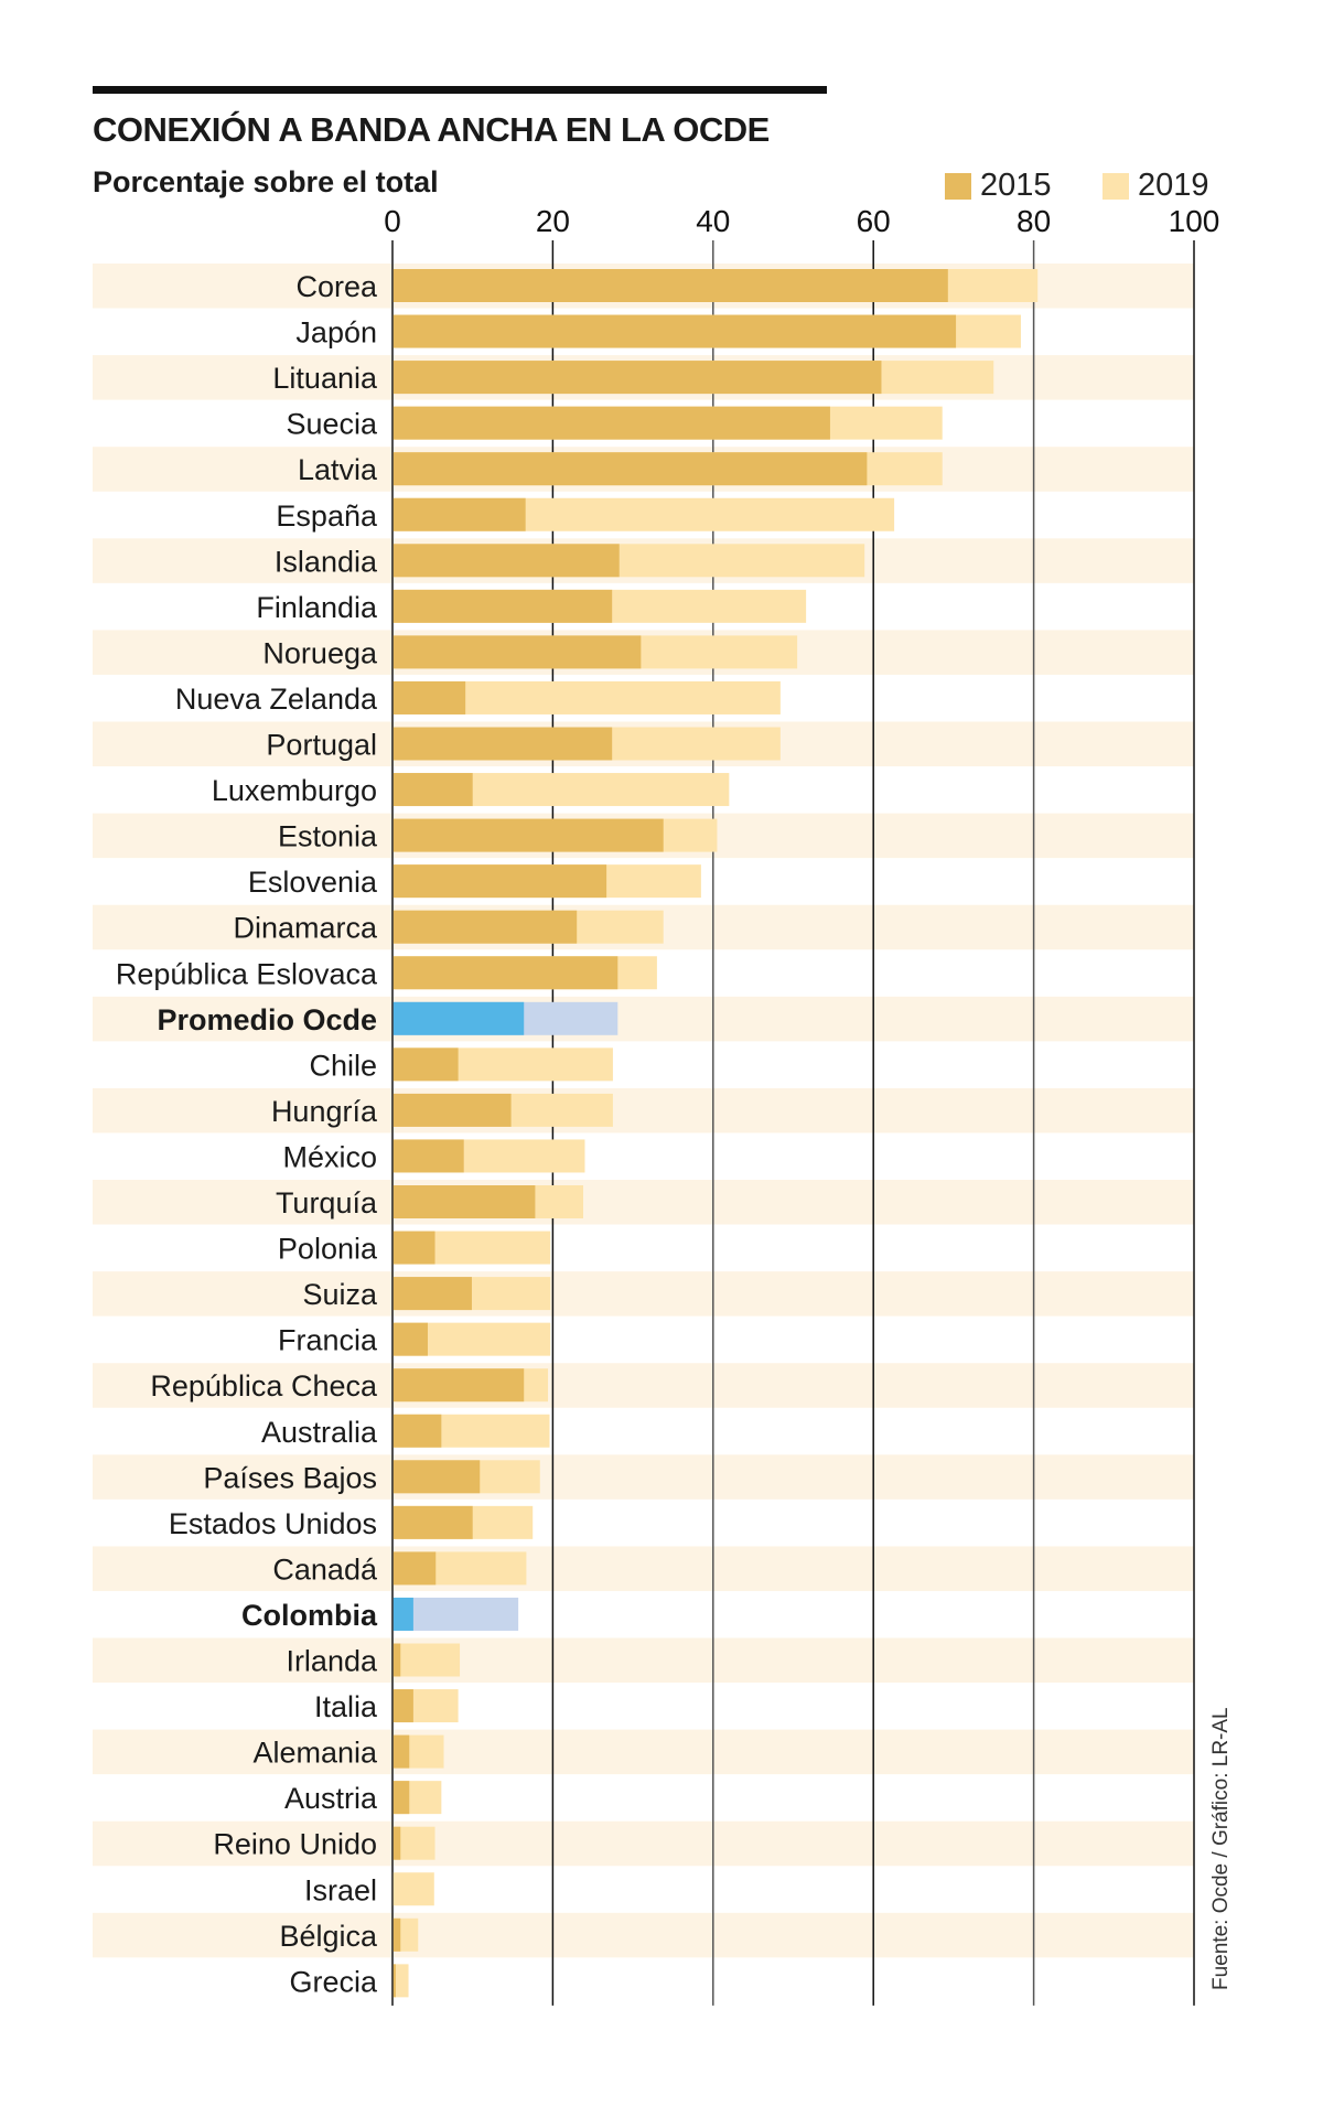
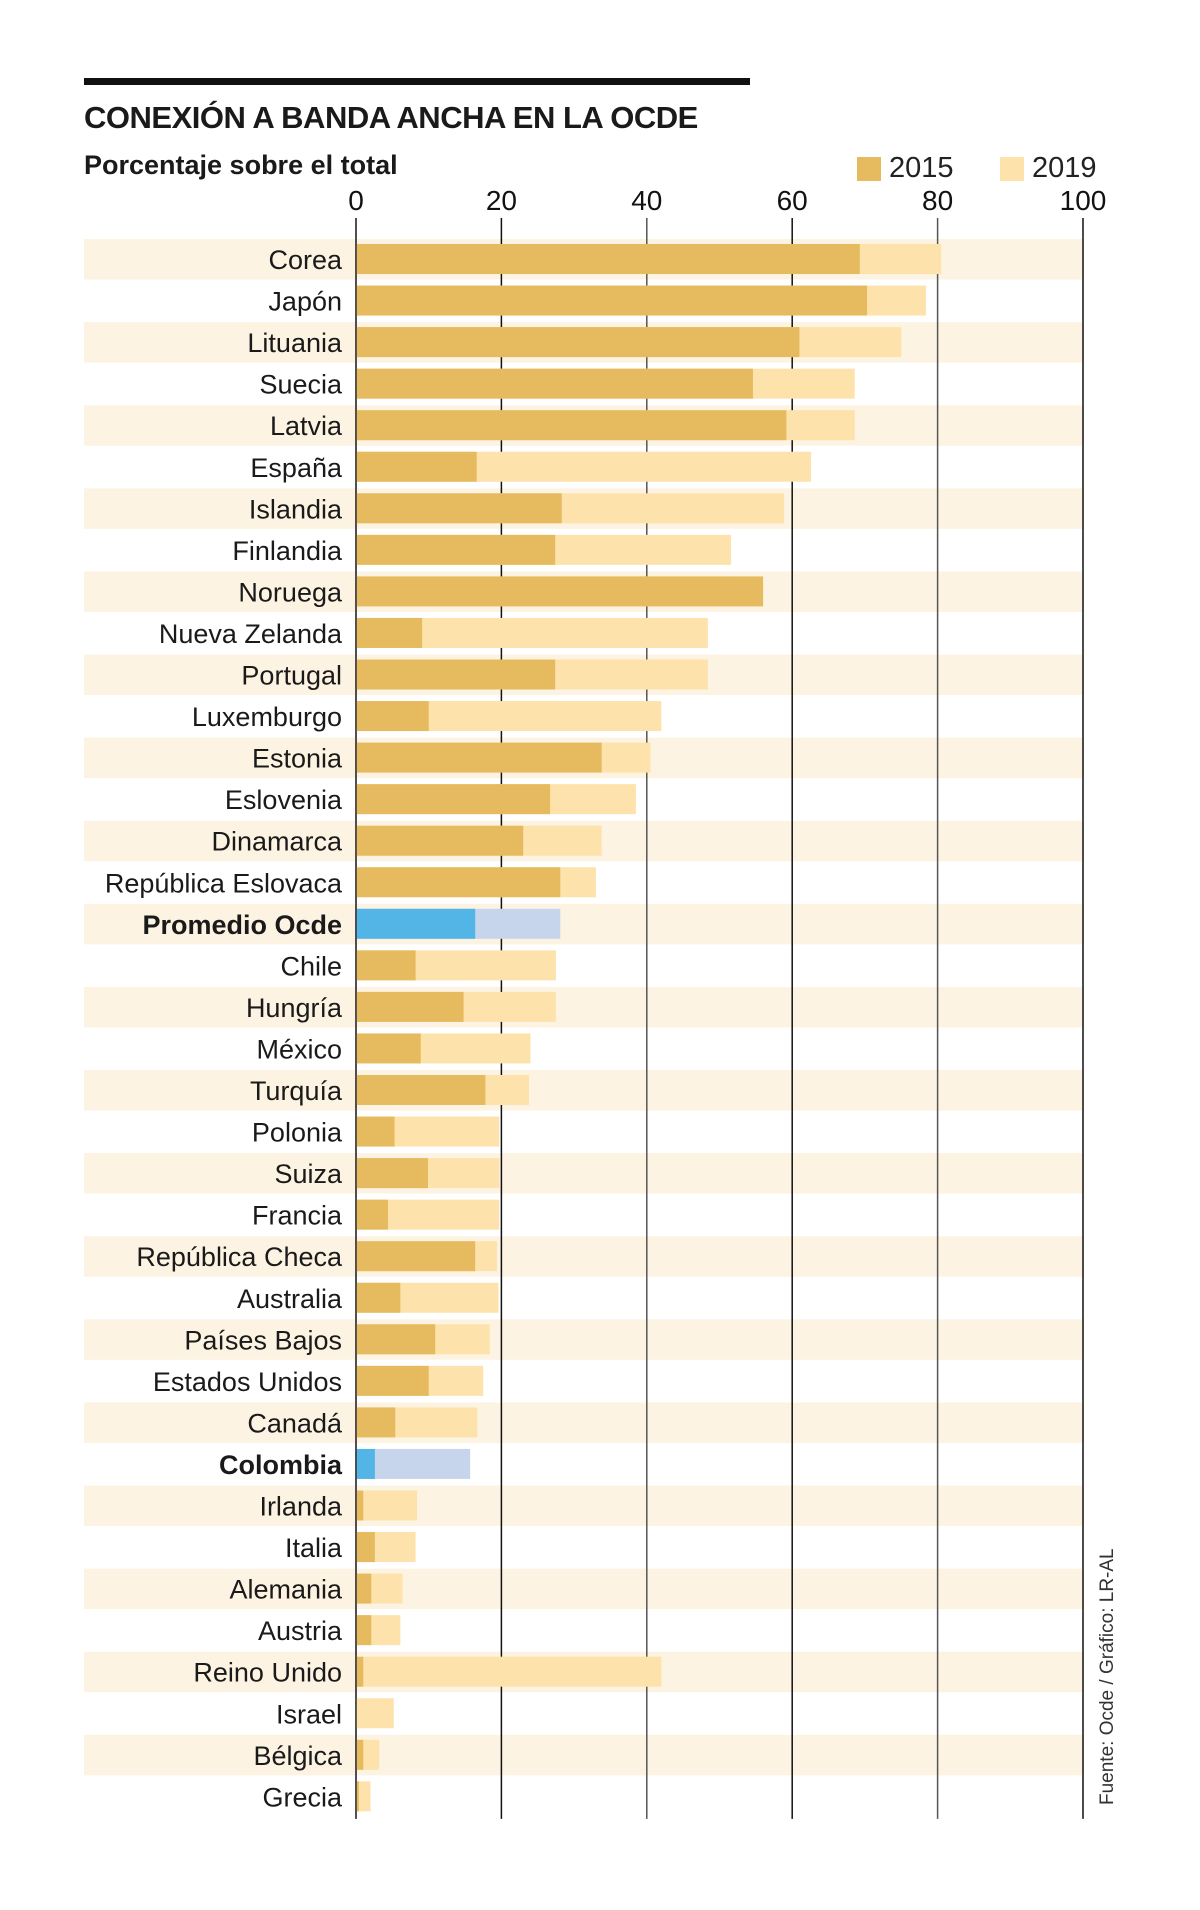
2015/Noruega: 31 -> 56
2019/Reino Unido: 5 -> 42
